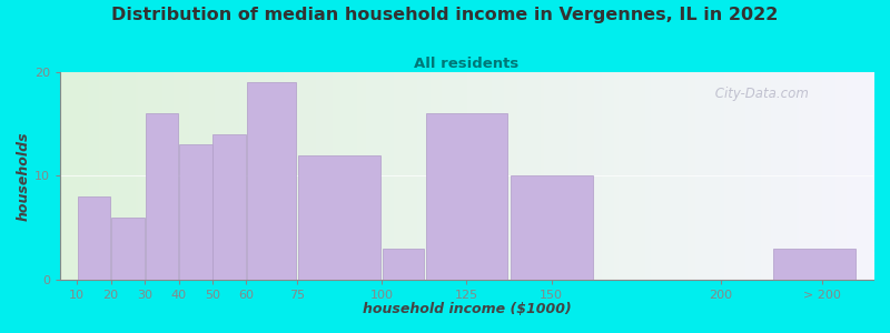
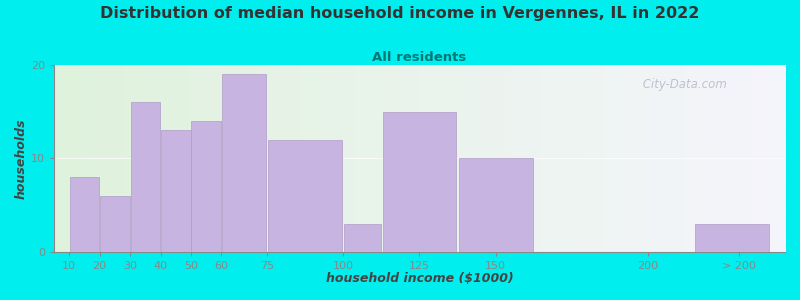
125: 16 -> 15
